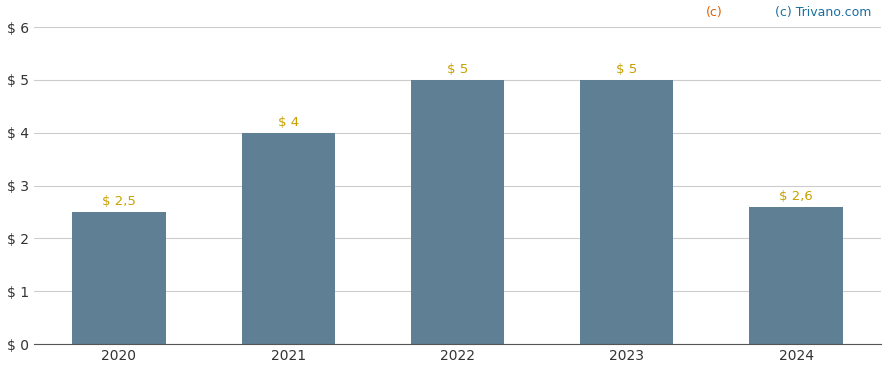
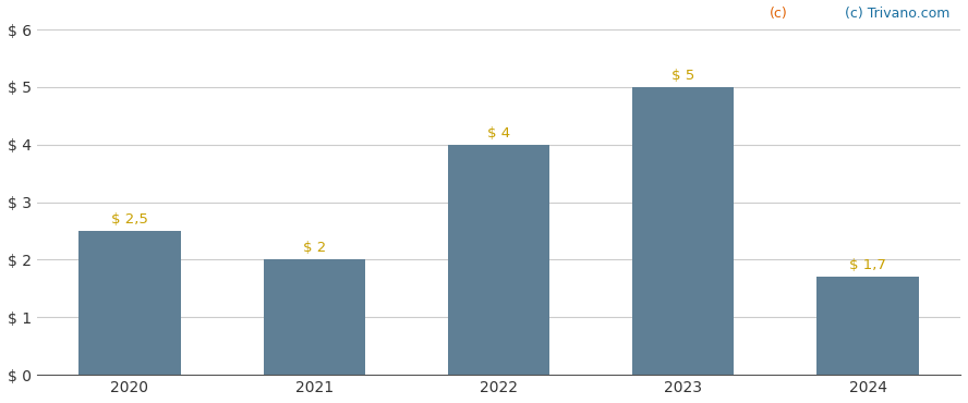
2021: 4 -> 2
2022: 5 -> 4
2024: 2,6 -> 1,7
